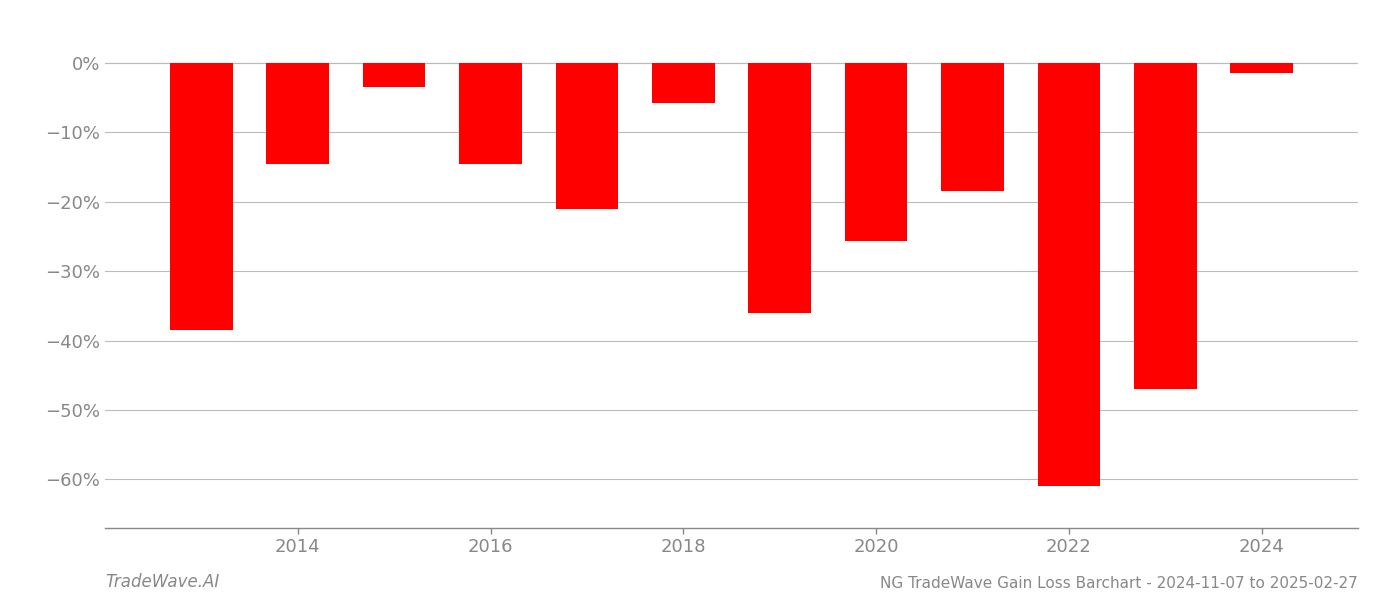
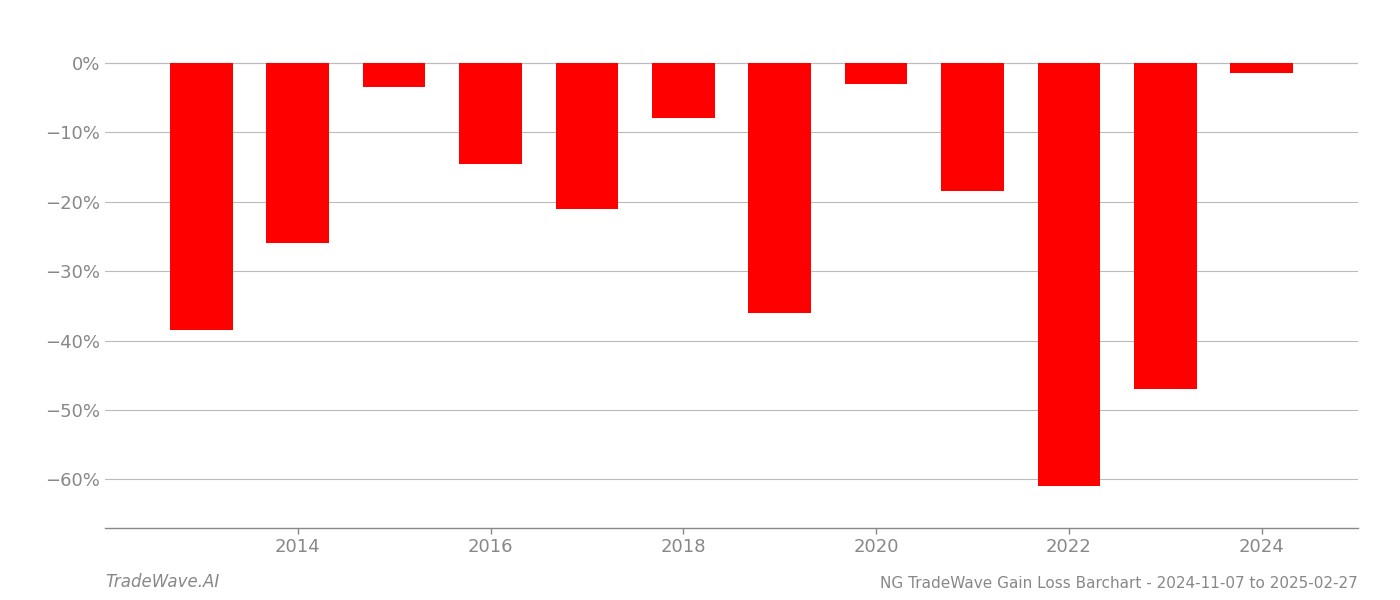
2014: -14.6% -> -26.0%
2018: -5.8% -> -8.0%
2020: -25.6% -> -3.0%
